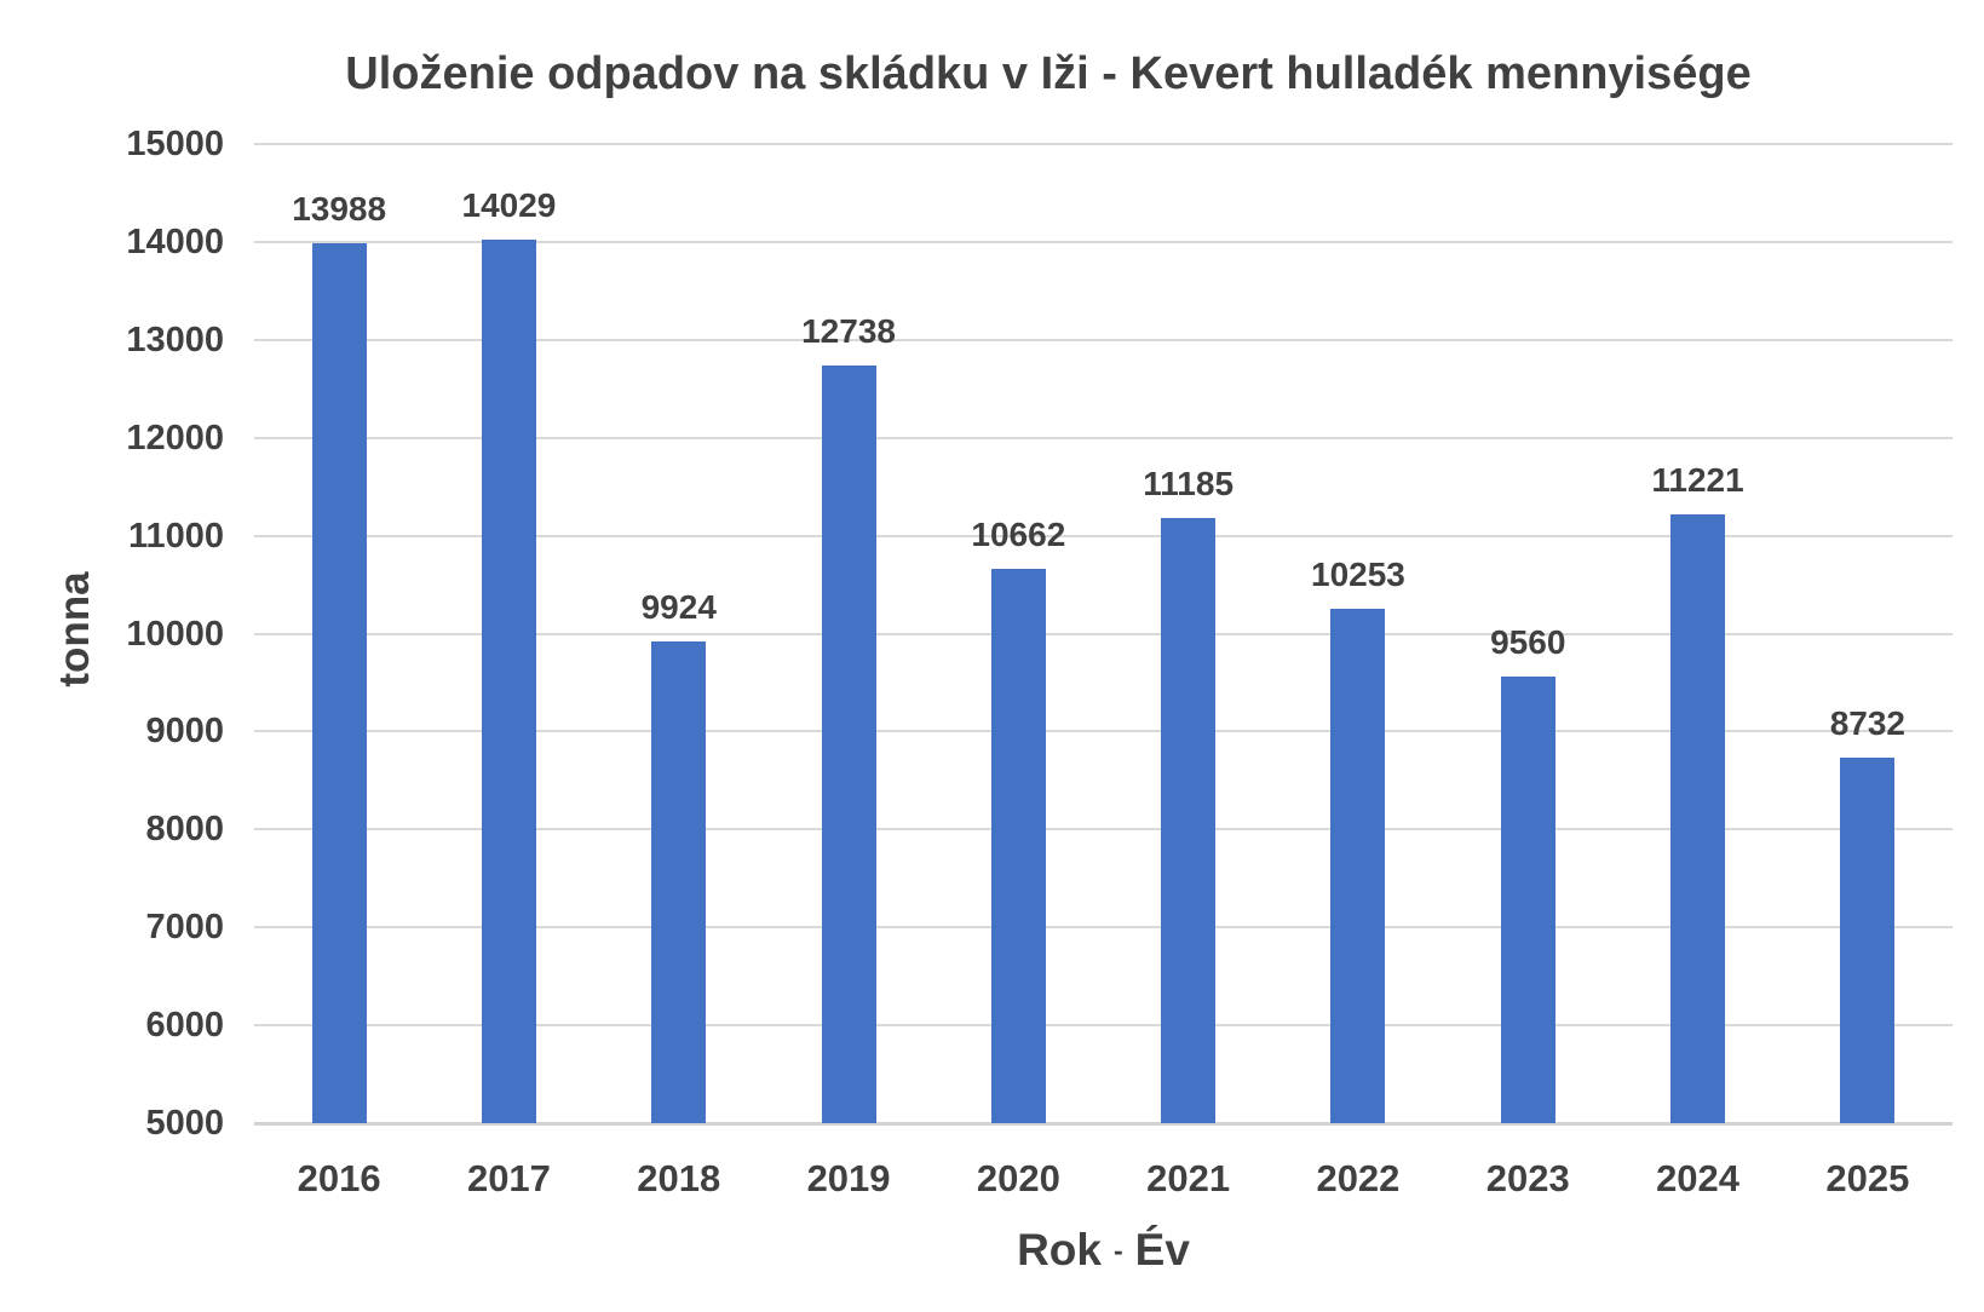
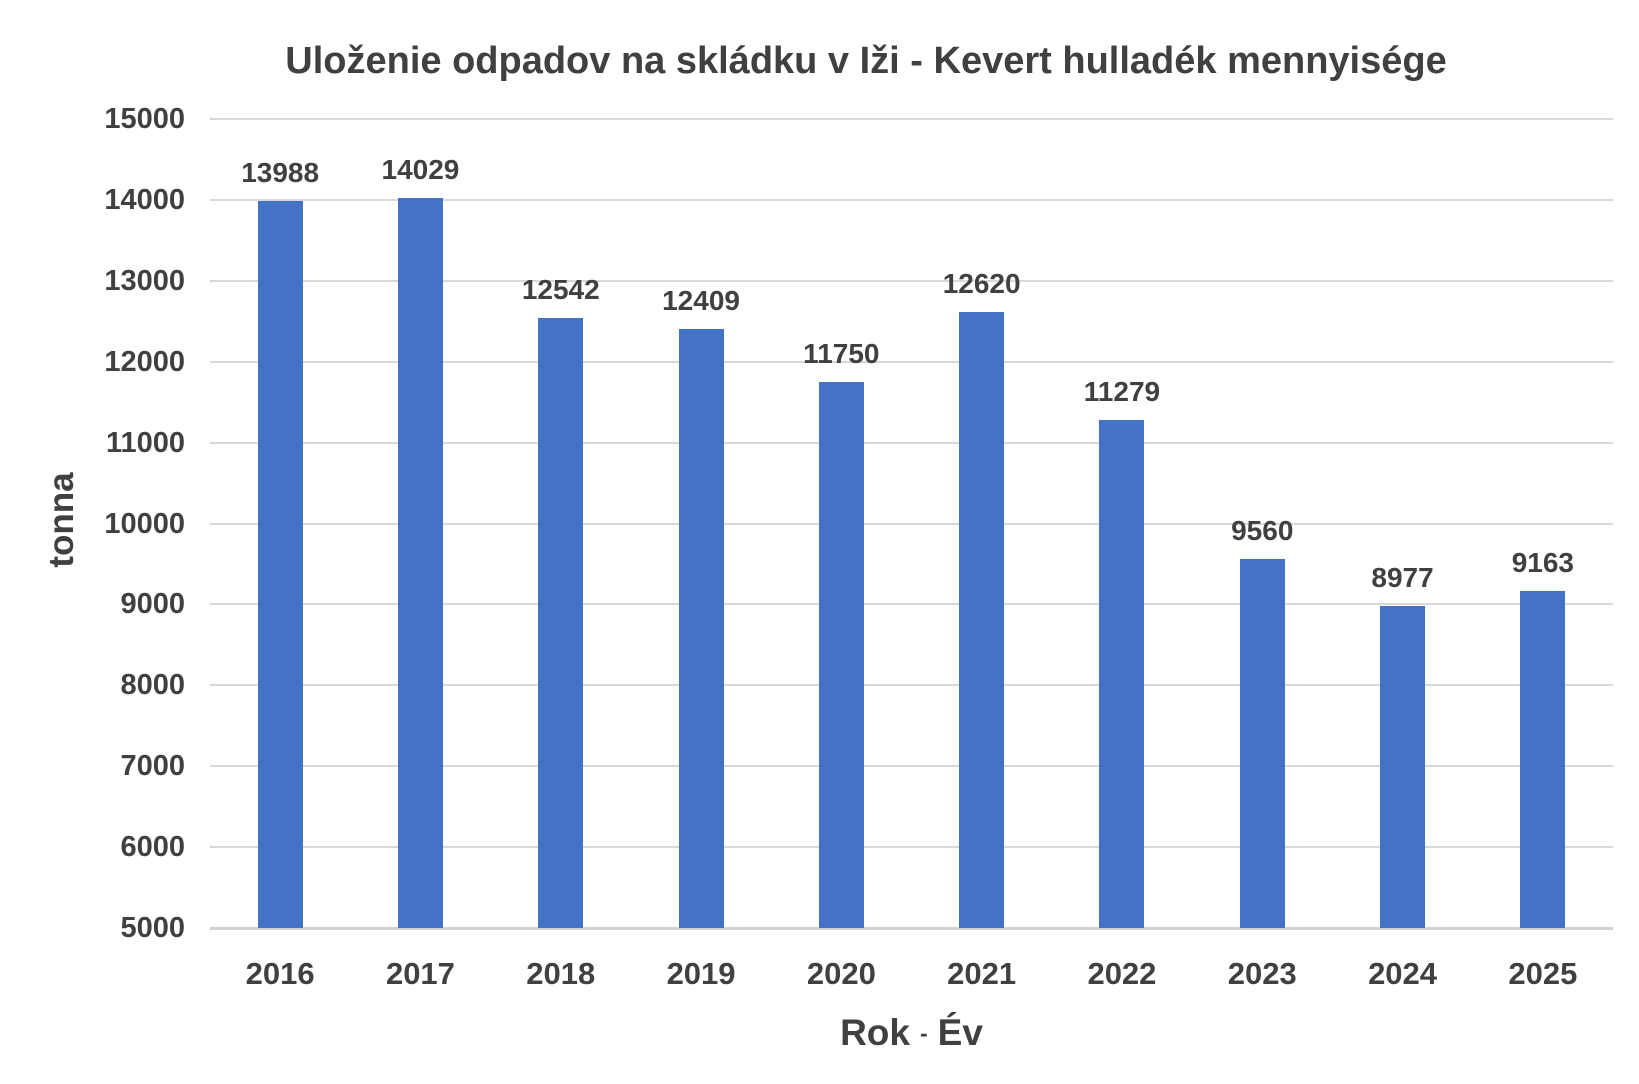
2018: 9924 -> 12542
2019: 12738 -> 12409
2020: 10662 -> 11750
2021: 11185 -> 12620
2022: 10253 -> 11279
2024: 11221 -> 8977
2025: 8732 -> 9163
